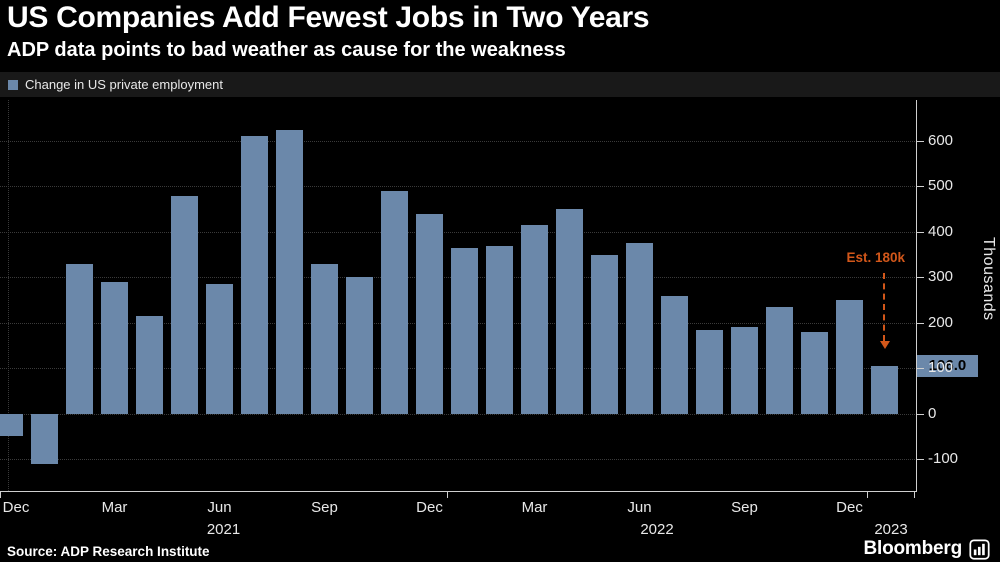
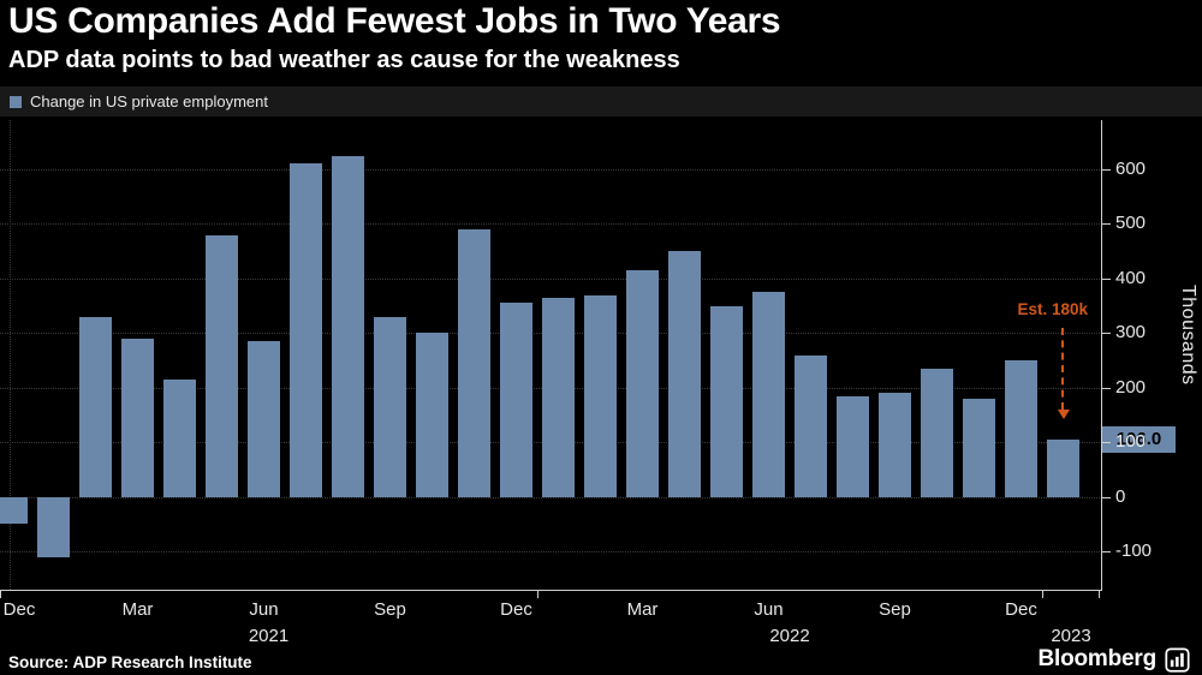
Dec 2021: 440 -> 360
